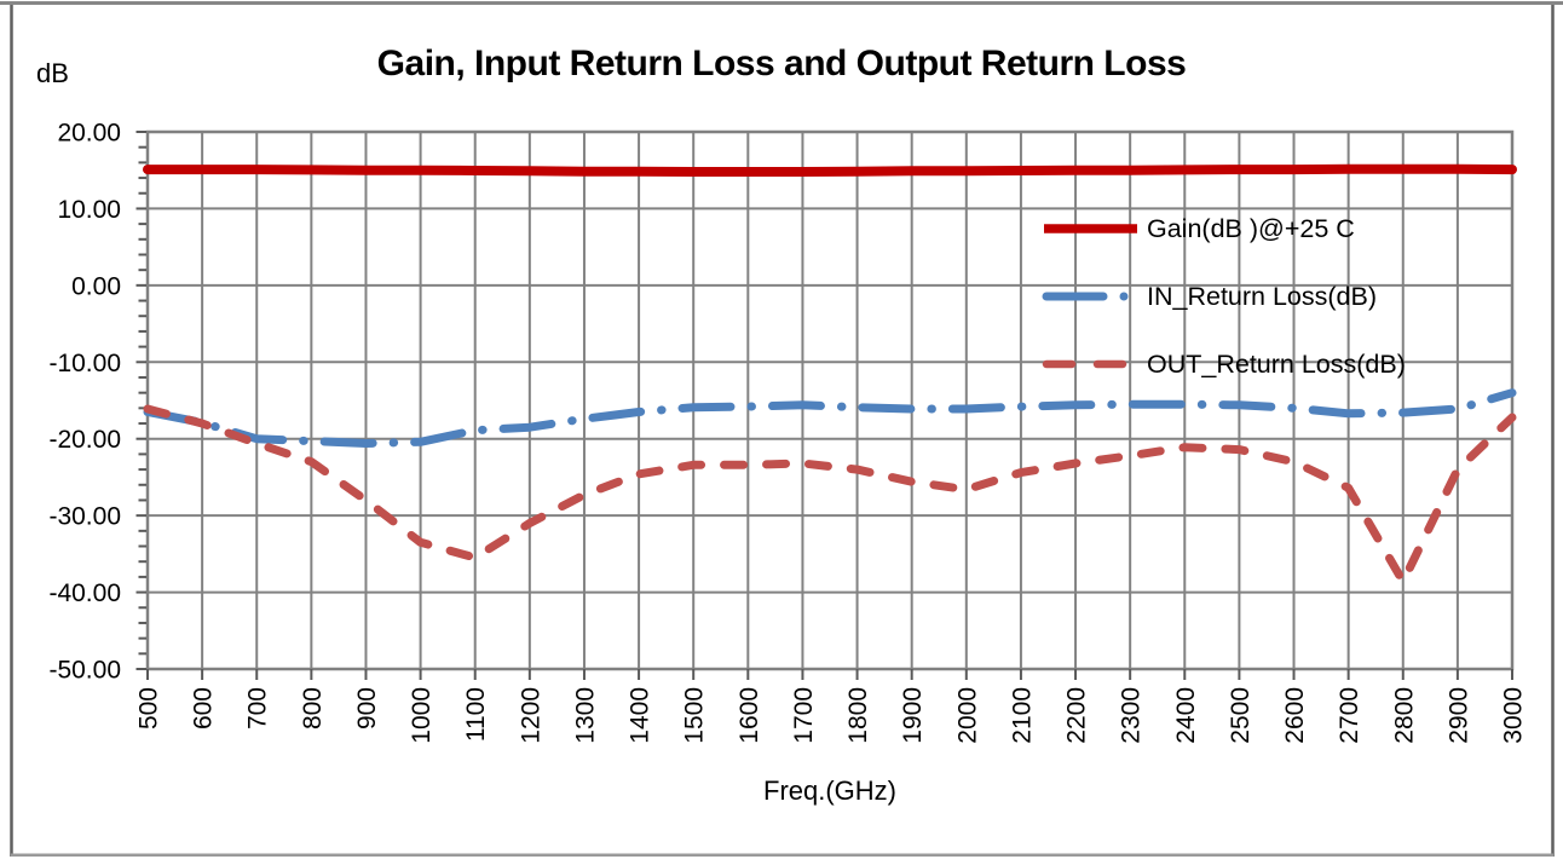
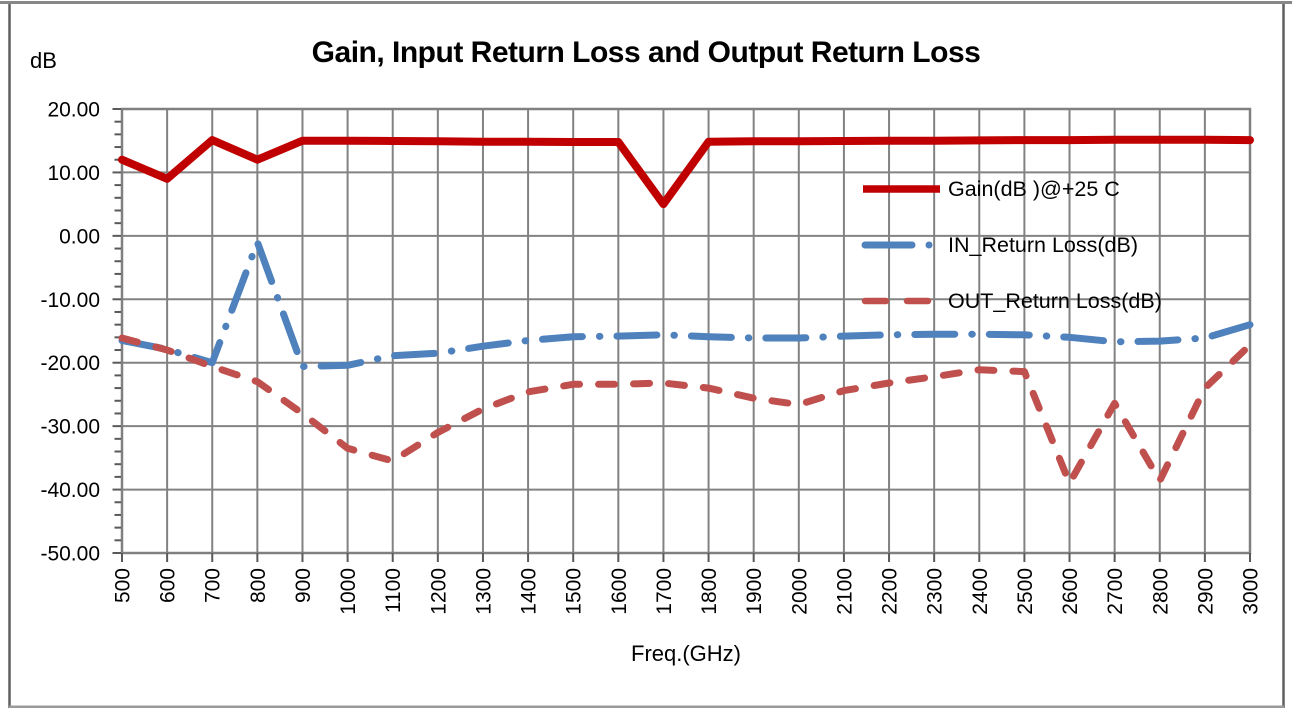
Gain(dB )@+25 C/500: 15 -> 12
Gain(dB )@+25 C/600: 15 -> 9
Gain(dB )@+25 C/800: 15 -> 12
IN_Return Loss(dB)/800: -20 -> -1
Gain(dB )@+25 C/1700: 15 -> 5
OUT_Return Loss(dB)/2600: -23 -> -39
